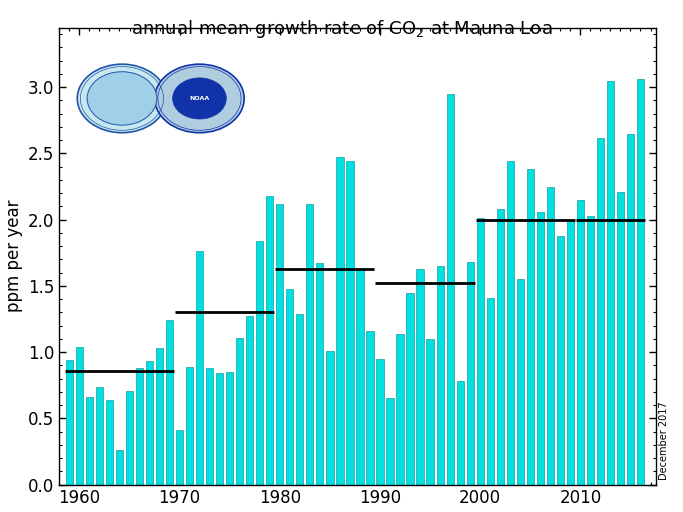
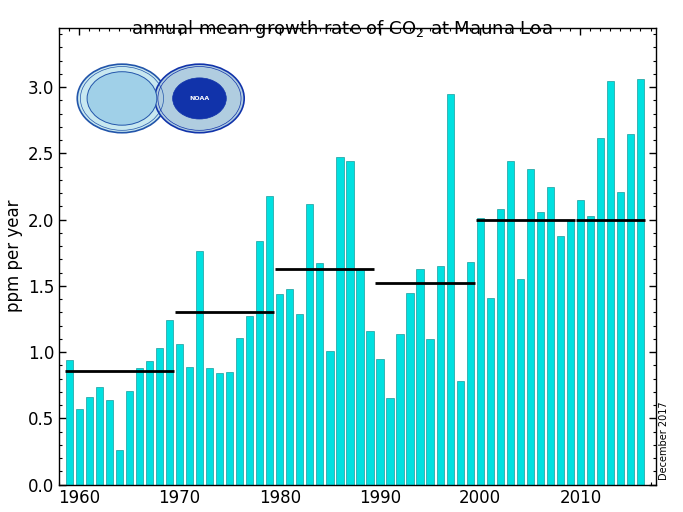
1960: 1.04 -> 0.57
1970: 0.41 -> 1.06
1980: 2.12 -> 1.44
